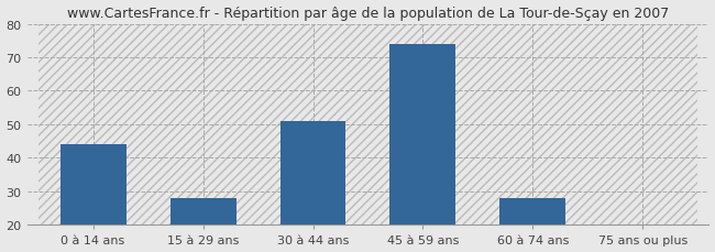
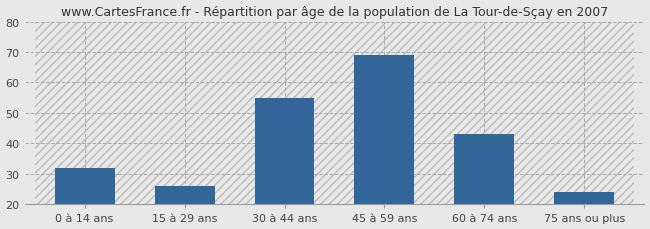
0 à 14 ans: 44 -> 32
15 à 29 ans: 28 -> 26
30 à 44 ans: 51 -> 55
45 à 59 ans: 74 -> 69
60 à 74 ans: 28 -> 43
75 ans ou plus: 20 -> 24
